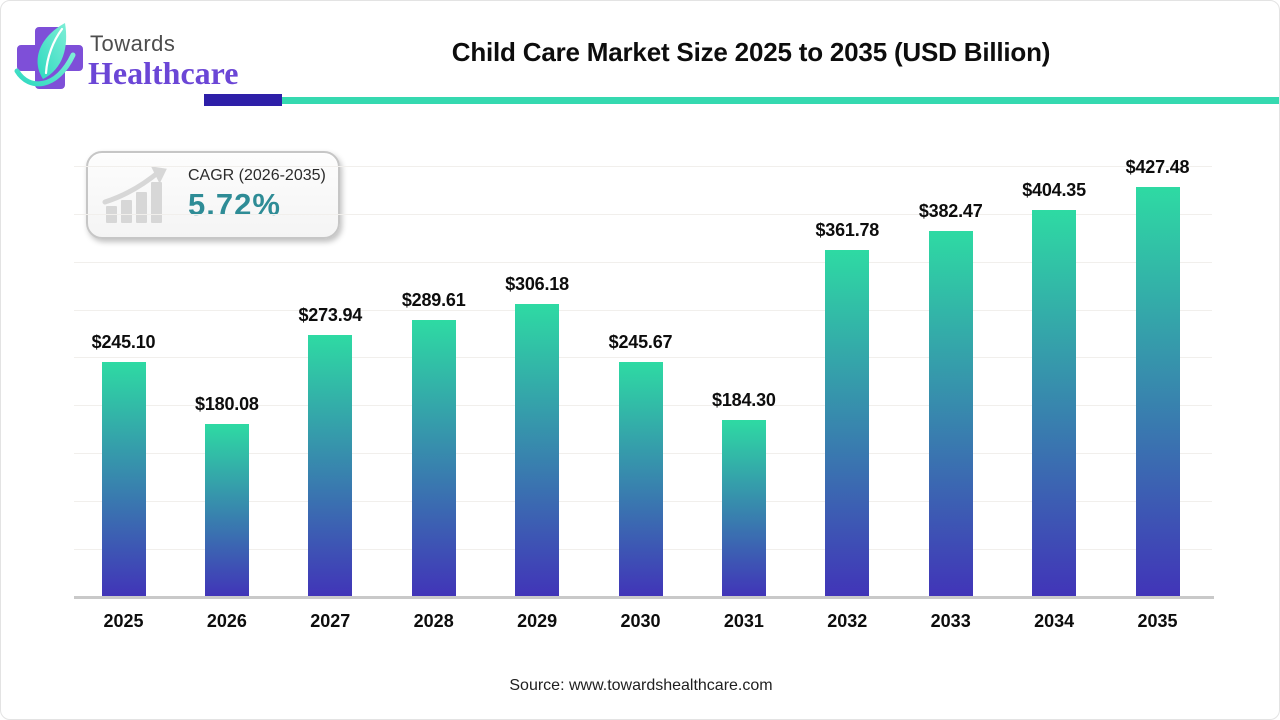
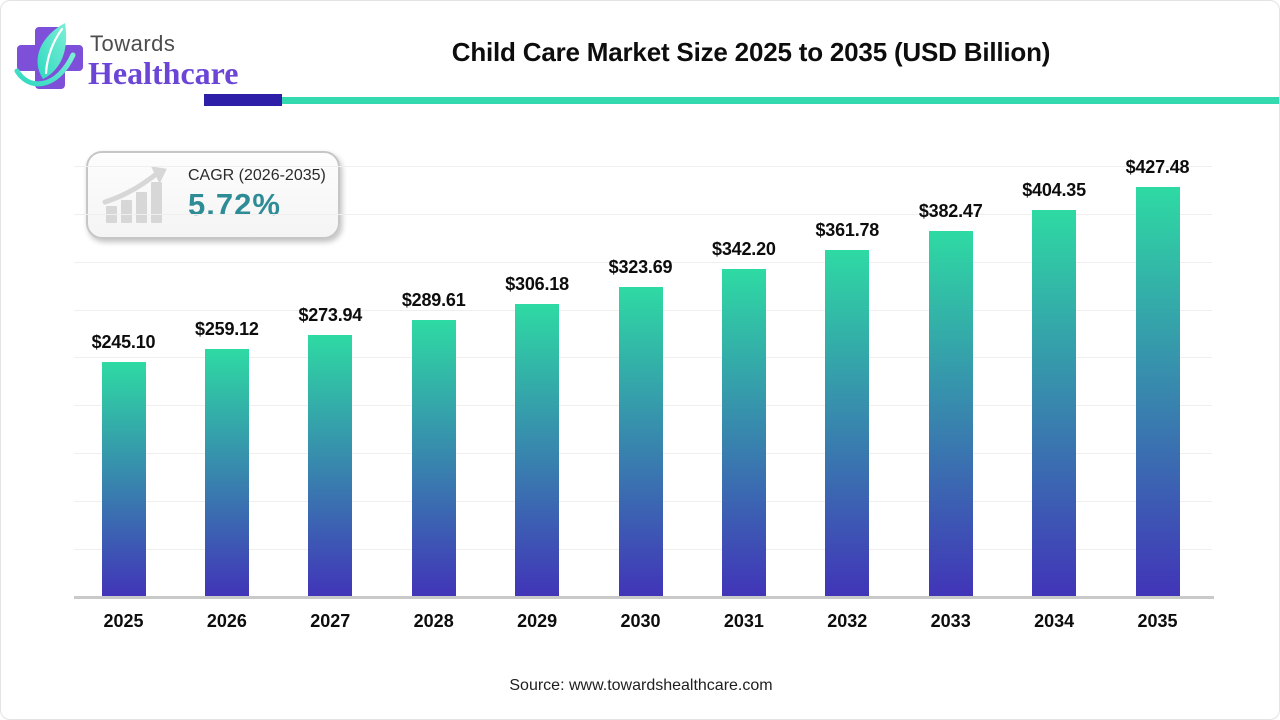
2026: $180.08 -> $259.12
2030: $245.67 -> $323.69
2031: $184.30 -> $342.20
